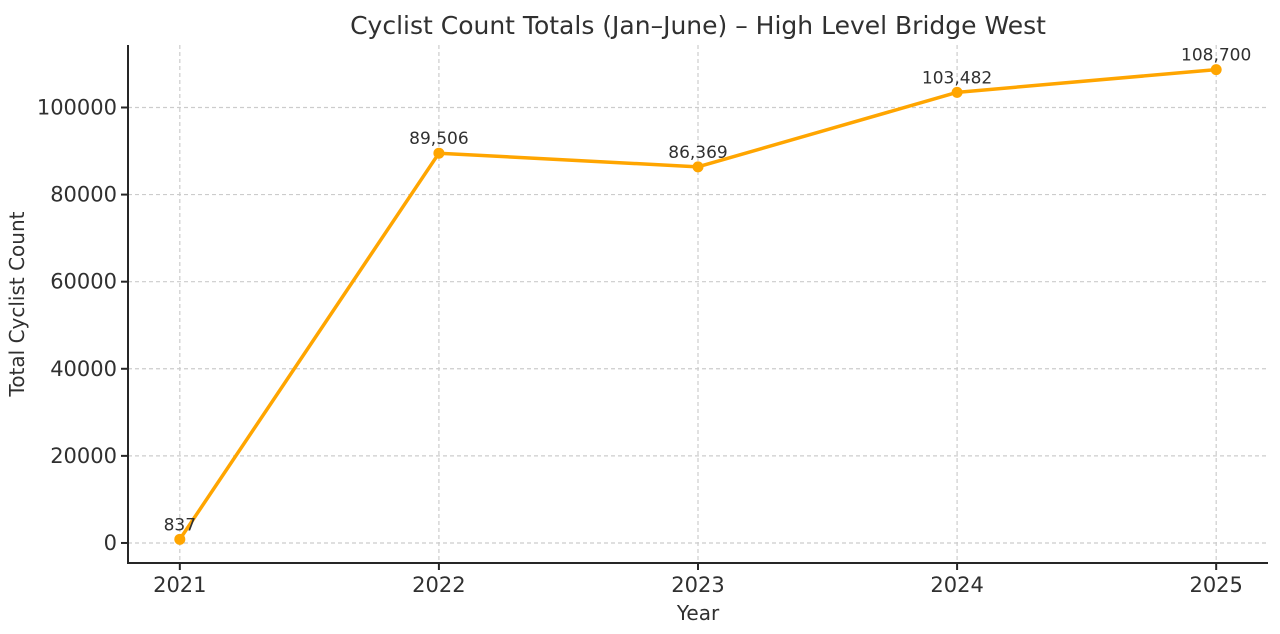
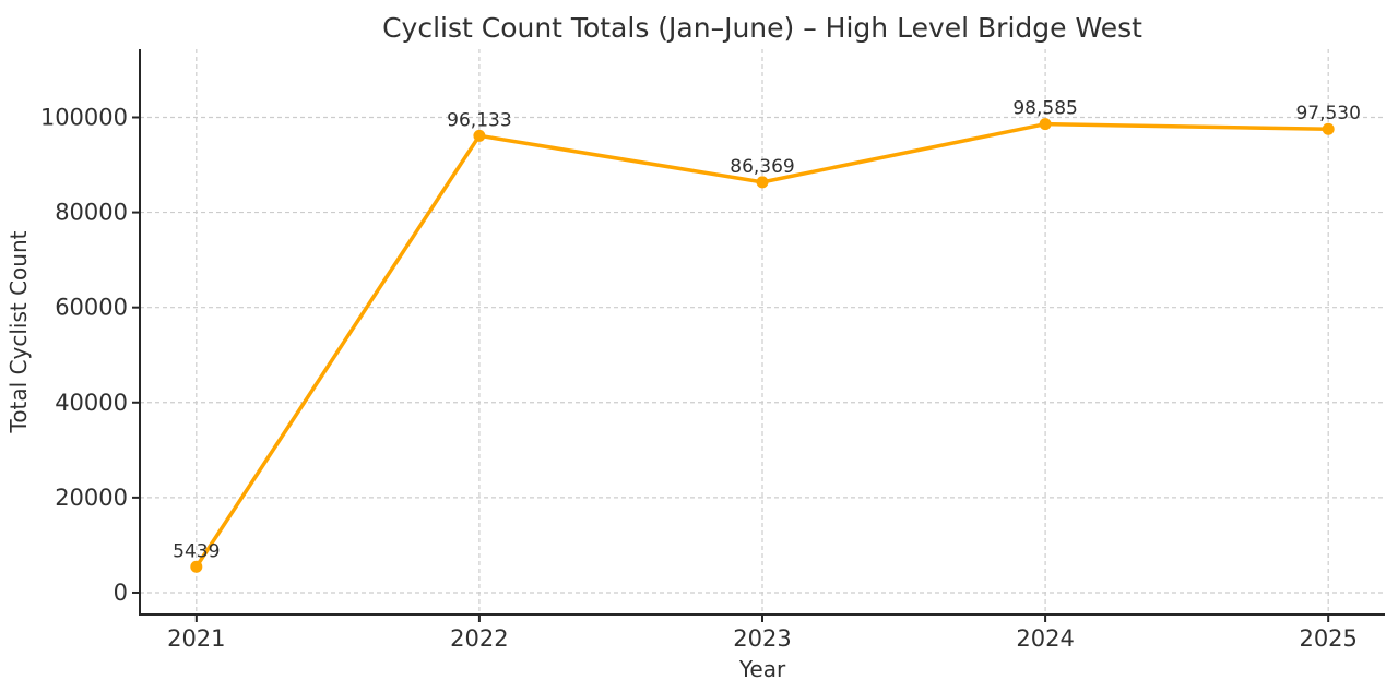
2021: 837 -> 5439
2022: 89,506 -> 96,133
2024: 103,482 -> 98,585
2025: 108,700 -> 97,530
